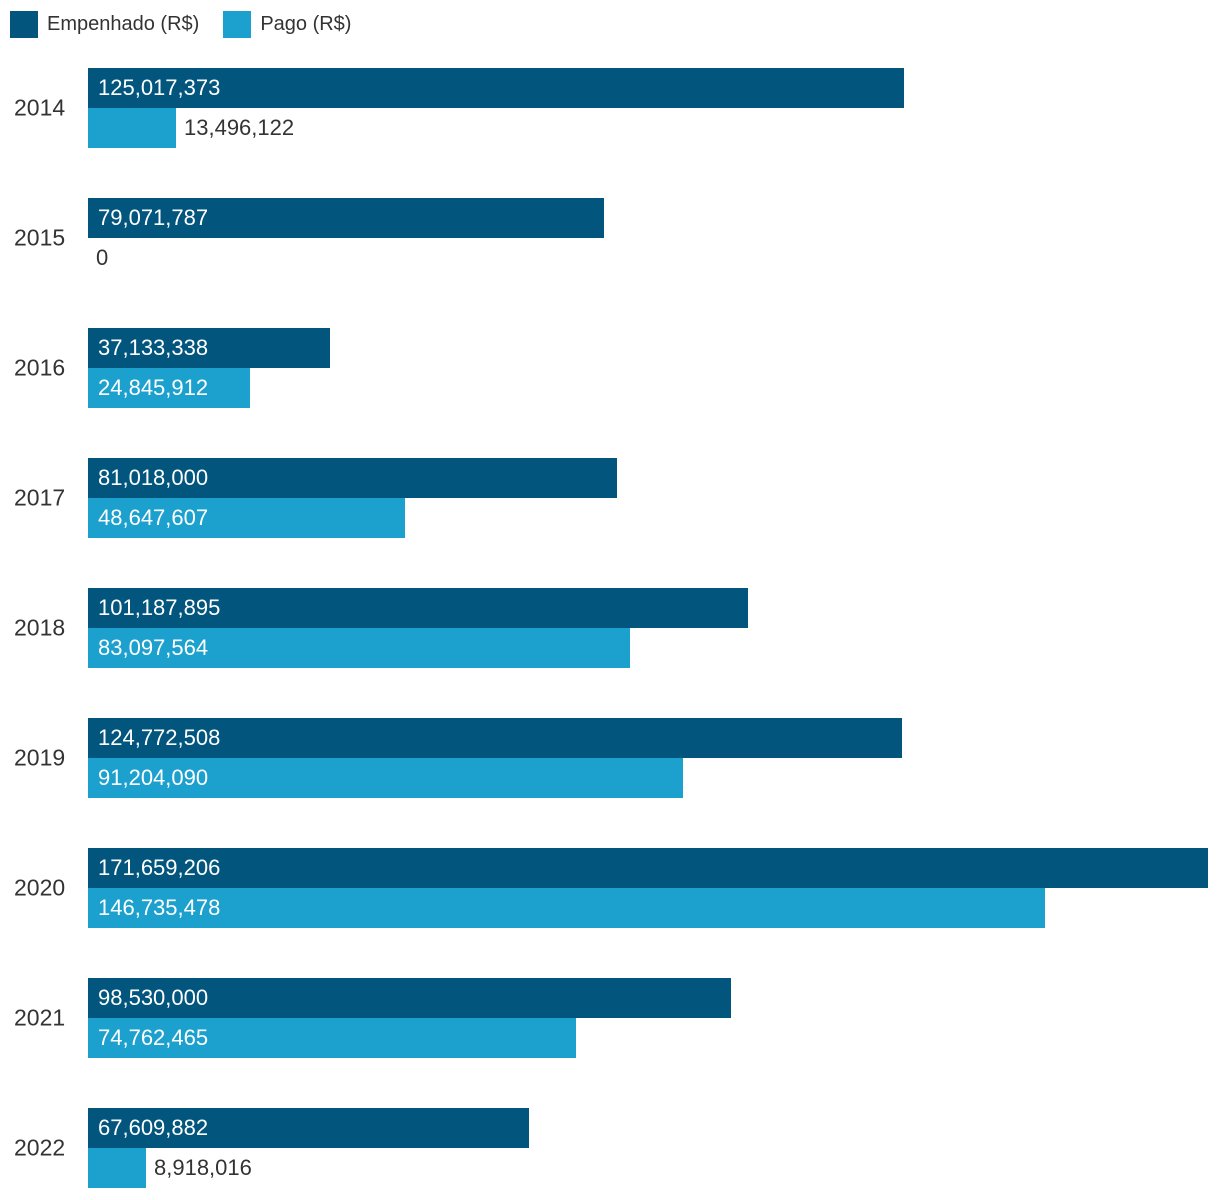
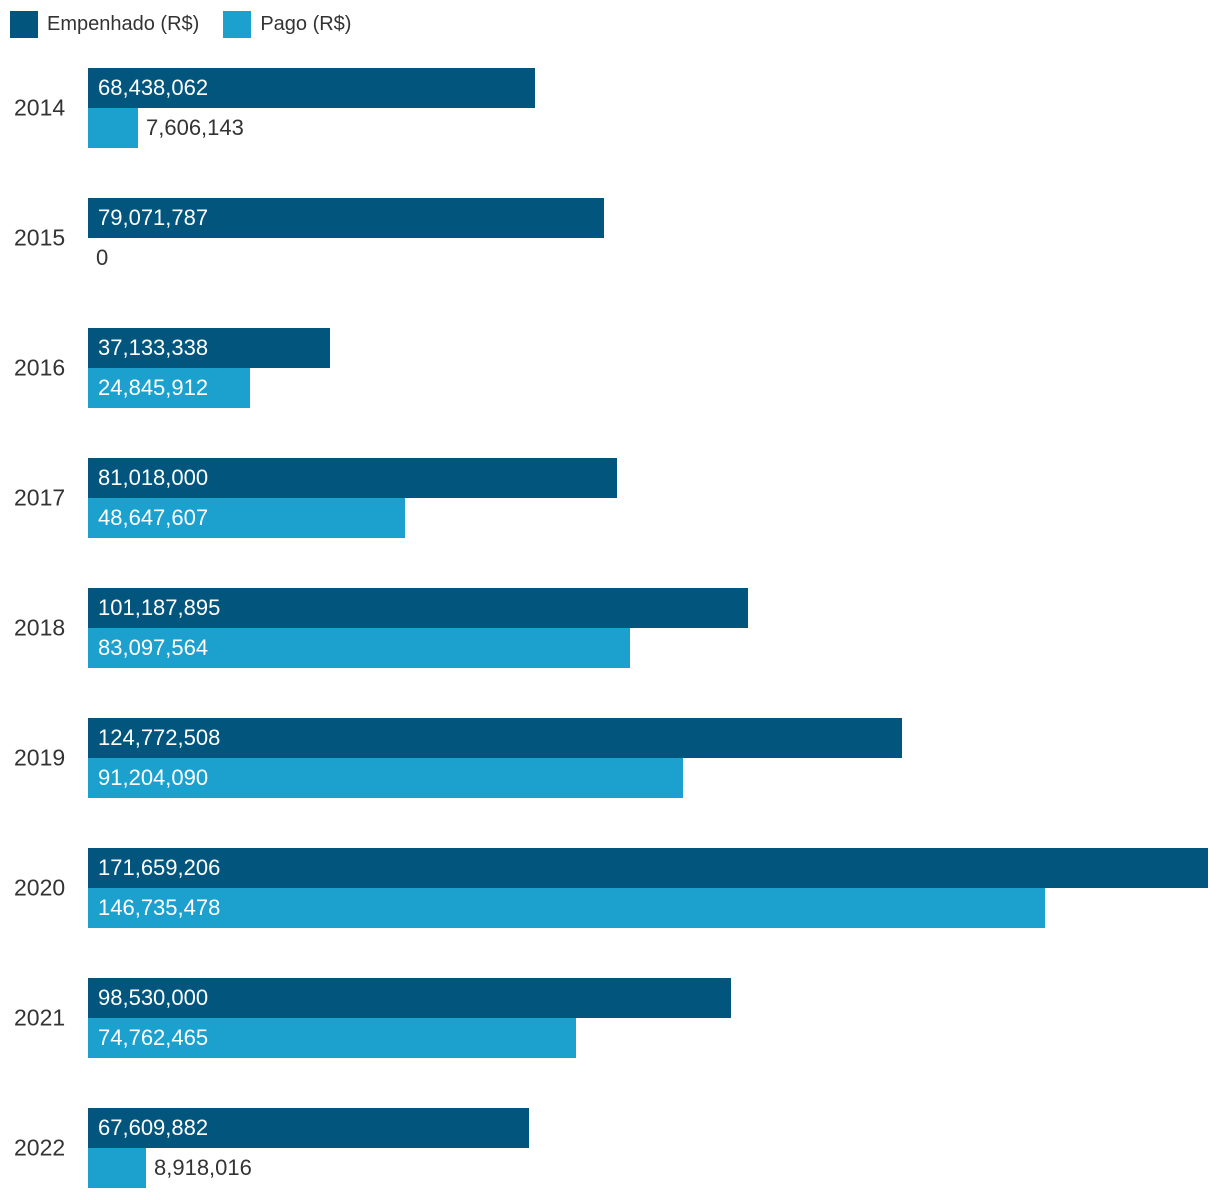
Empenhado (R$)/2014: 125,017,373 -> 68,438,062
Pago (R$)/2014: 13,496,122 -> 7,606,143
